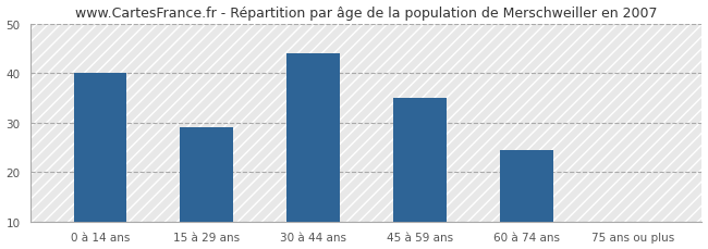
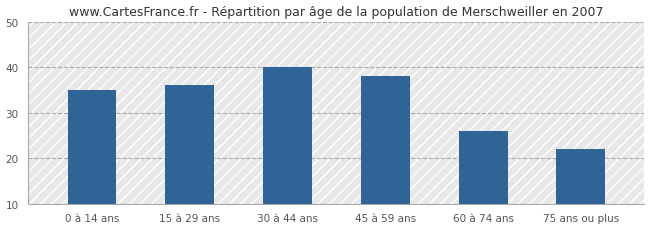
0 à 14 ans: 40.0 -> 35.0
15 à 29 ans: 29.0 -> 36.0
30 à 44 ans: 44.0 -> 40.0
45 à 59 ans: 35.0 -> 38.0
60 à 74 ans: 24.5 -> 26.0
75 ans ou plus: 10.0 -> 22.0
